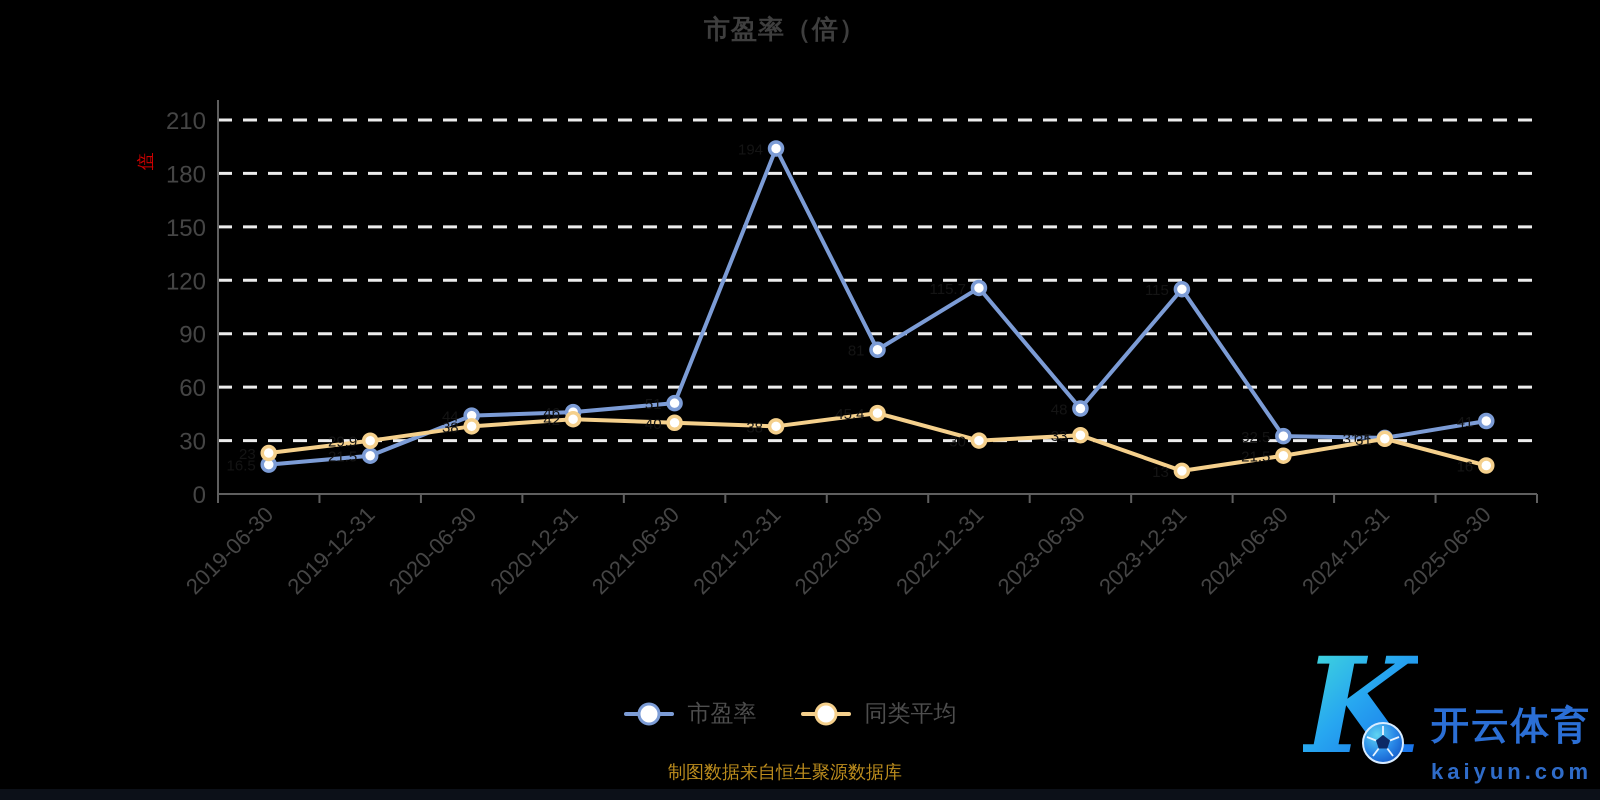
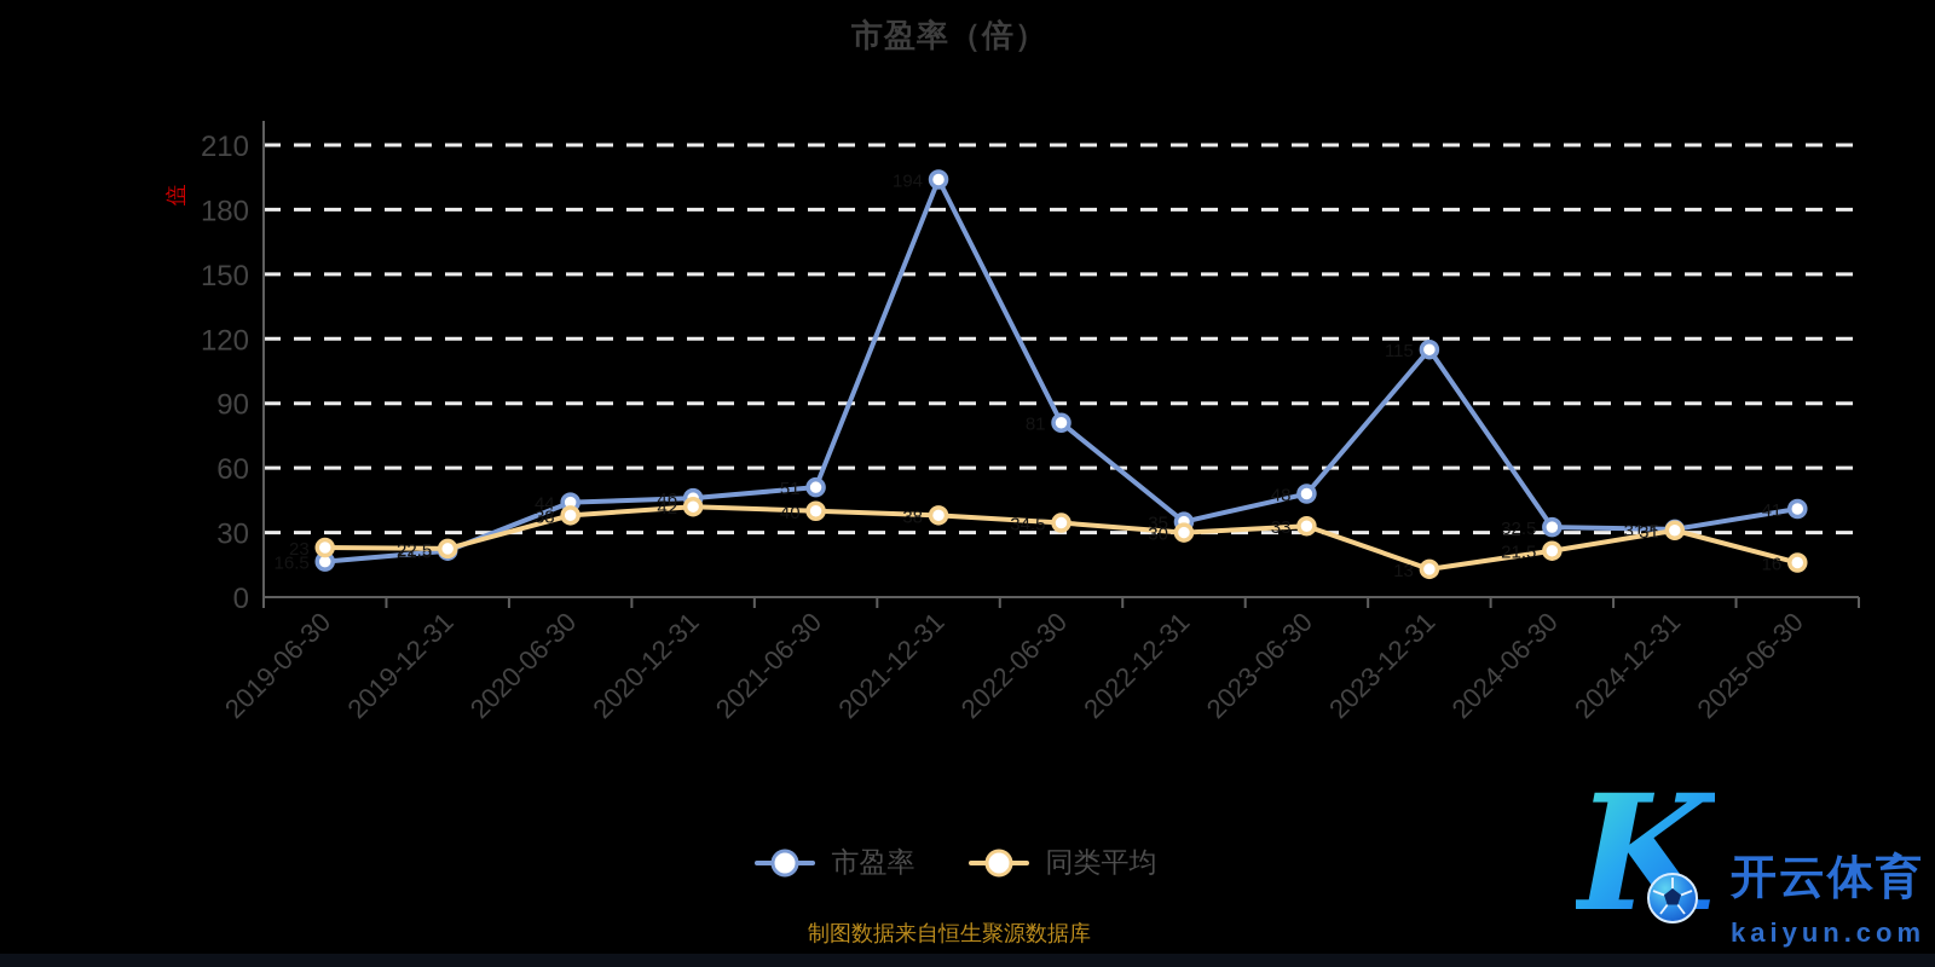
同类平均/2019-12-31: 29.9 -> 22.5
同类平均/2022-06-30: 45.4 -> 34.5
市盈率/2022-12-31: 115.7 -> 35
